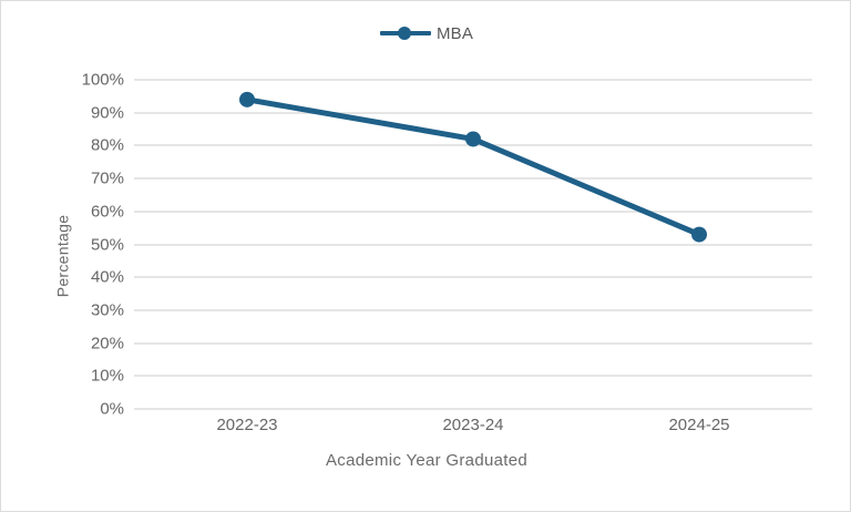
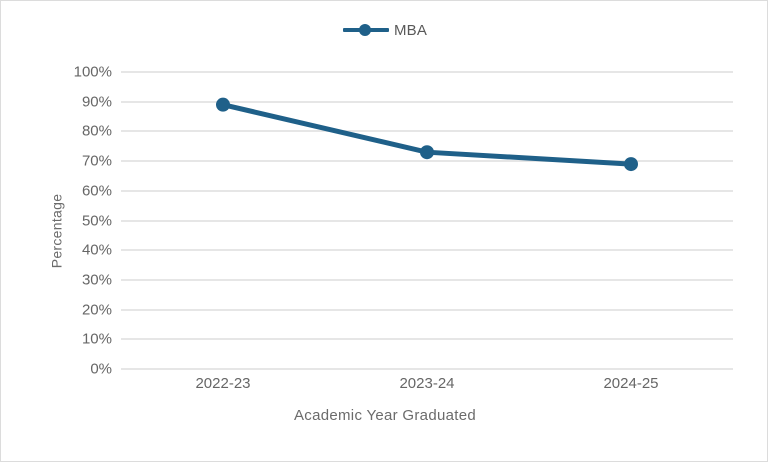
2022-23: 94% -> 89%
2023-24: 82% -> 73%
2024-25: 53% -> 69%
